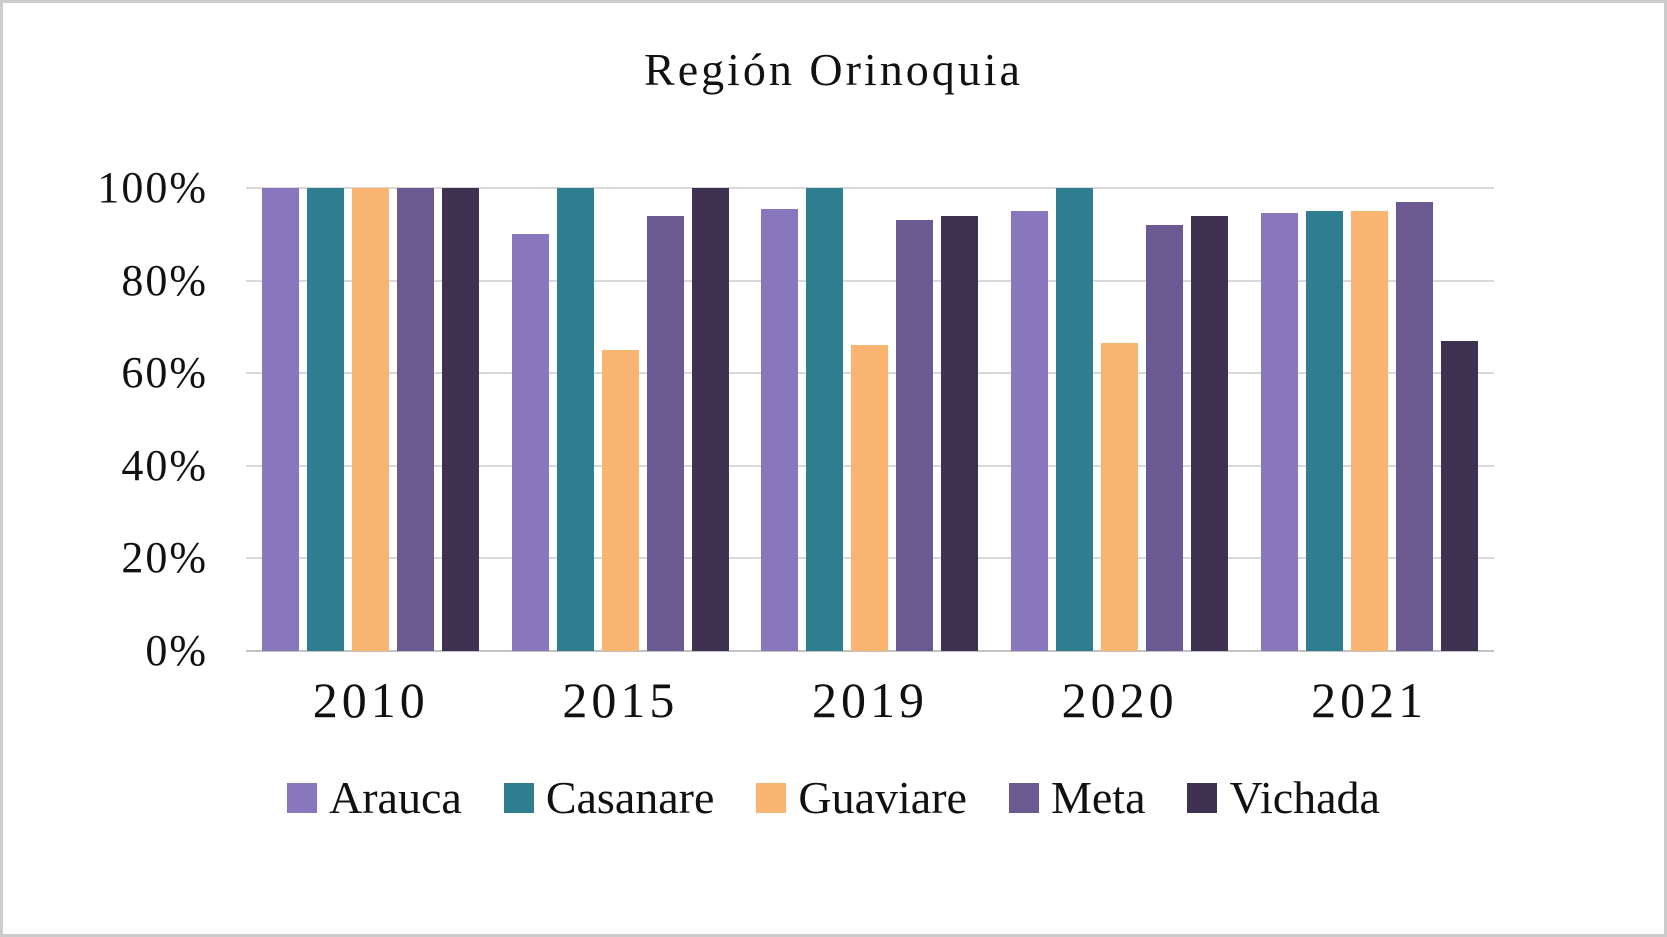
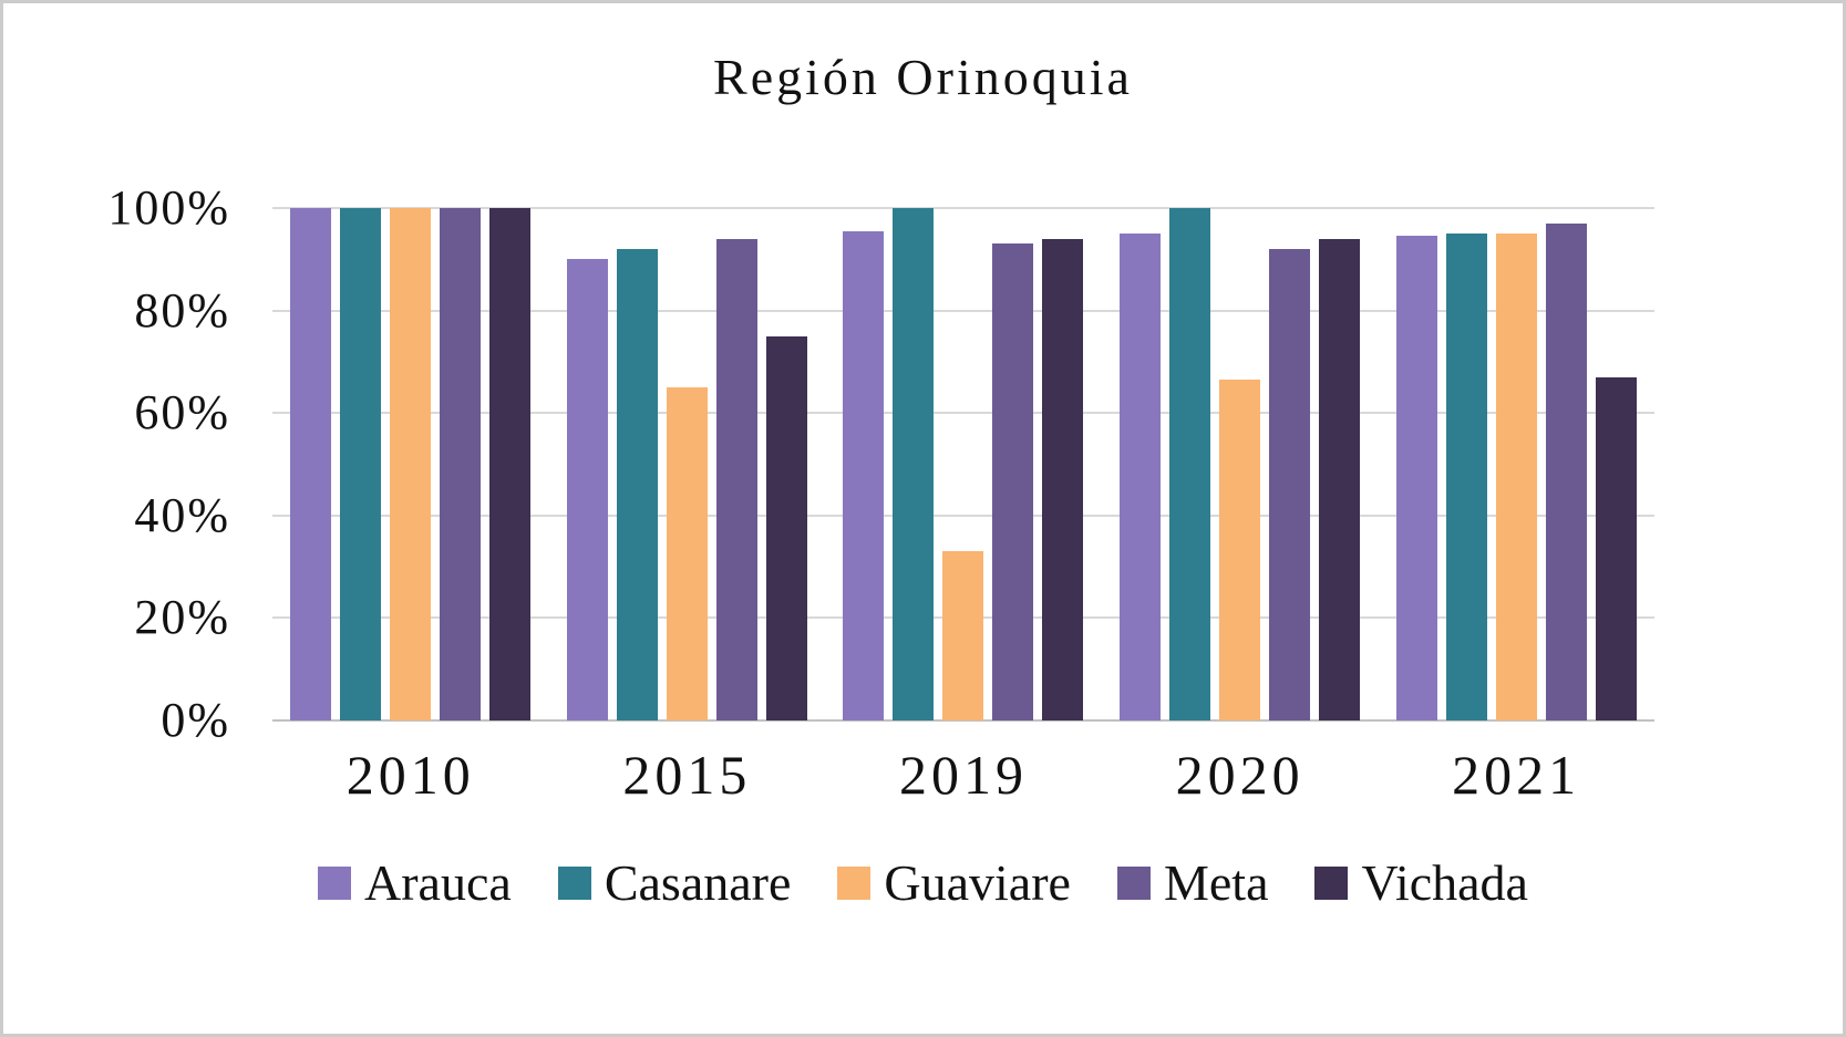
Casanare/2015: 100% -> 92%
Vichada/2015: 100% -> 75%
Guaviare/2019: 66% -> 33%
